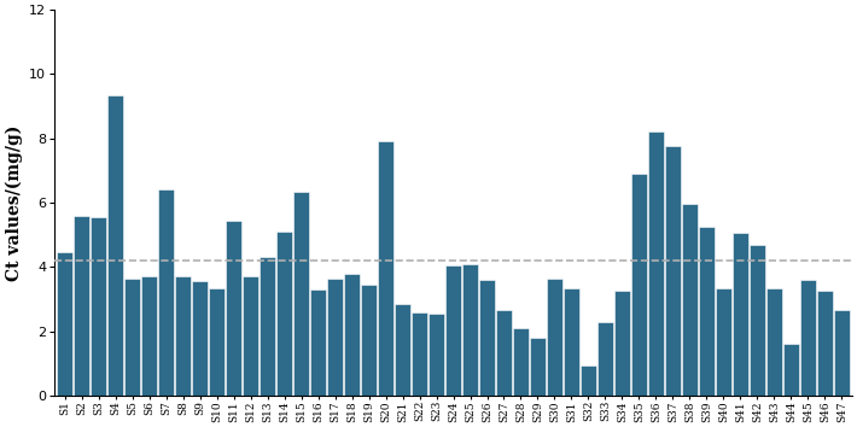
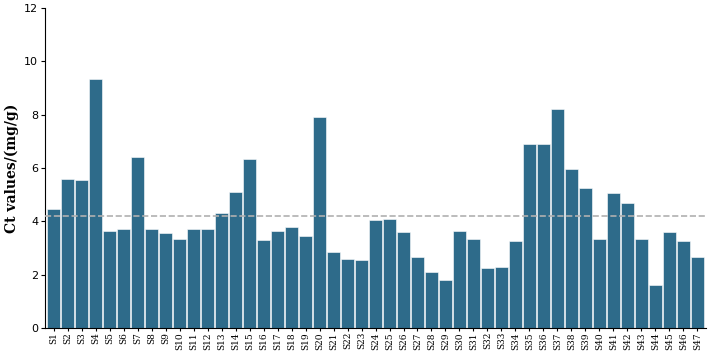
S11: 5.45 -> 3.70
S32: 0.95 -> 2.25
S36: 8.20 -> 6.90
S37: 7.75 -> 8.20
